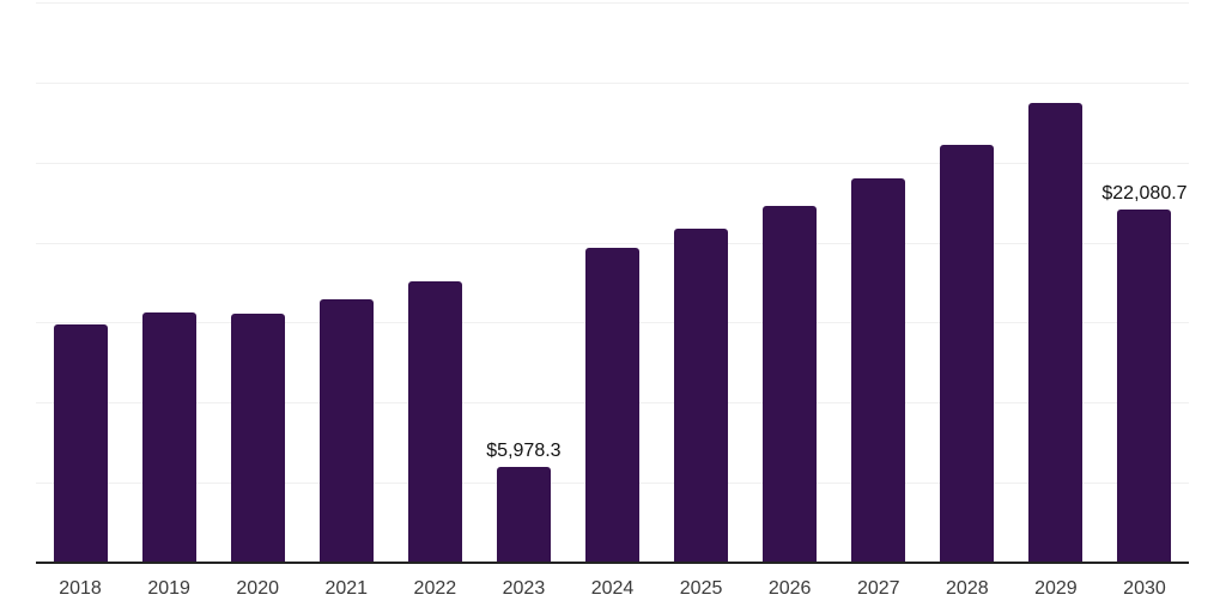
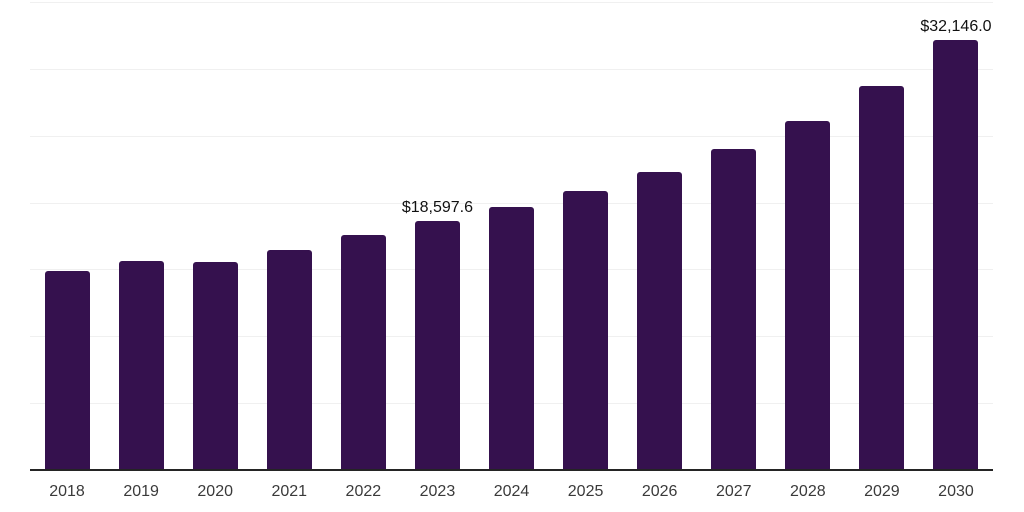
2023: $5,978.3 -> $18,597.6
2030: $22,080.7 -> $32,146.0
